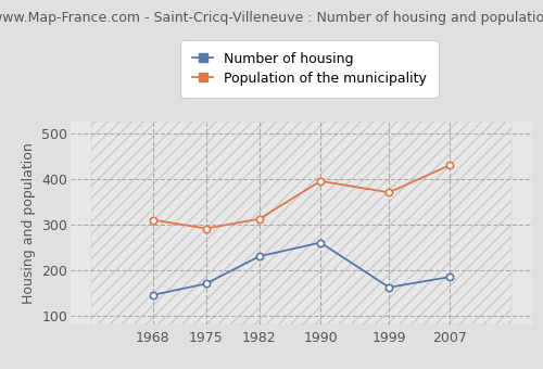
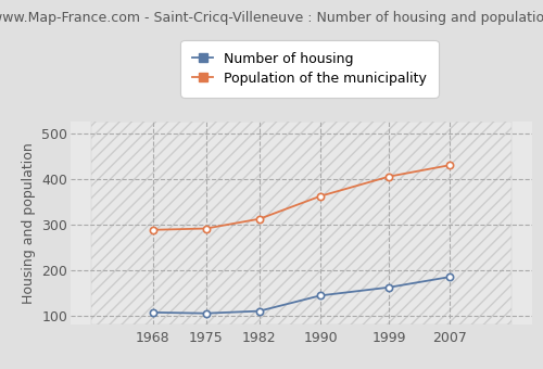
Number of housing/1968: 145 -> 107
Population of the municipality/1968: 310 -> 288
Number of housing/1975: 170 -> 105
Number of housing/1982: 230 -> 110
Number of housing/1990: 260 -> 144
Population of the municipality/1990: 395 -> 362
Population of the municipality/1999: 370 -> 405
